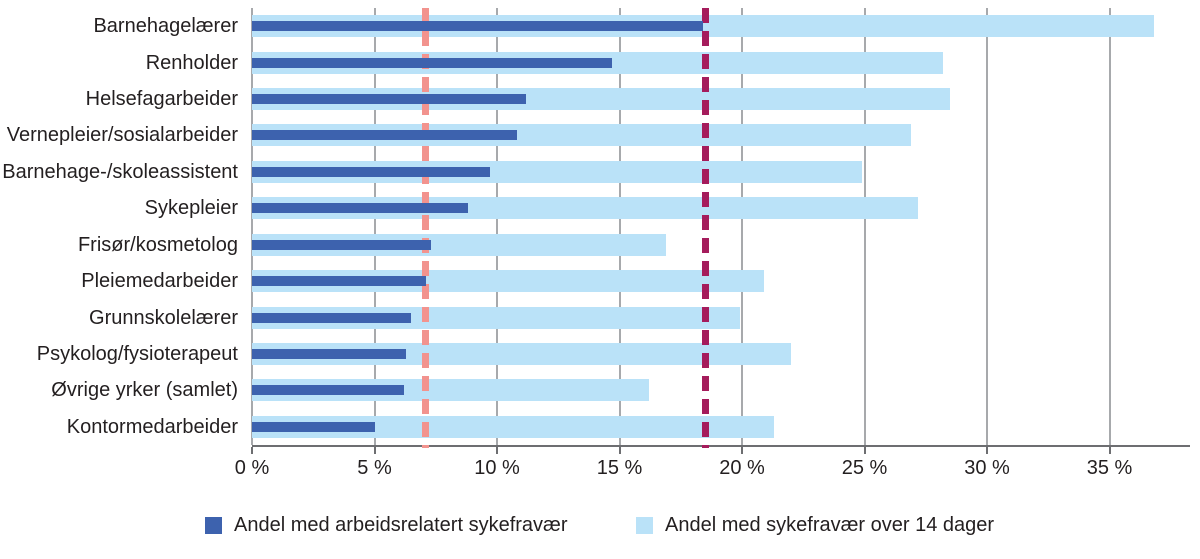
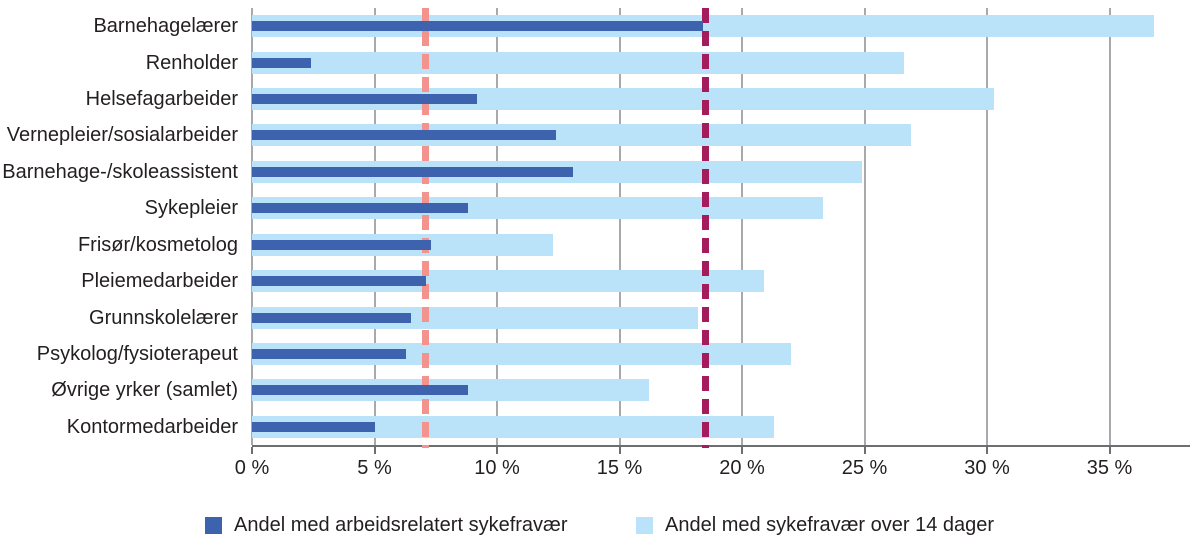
Andel med arbeidsrelatert sykefravær/Renholder: 14.7% -> 2.4%
Andel med sykefravær over 14 dager/Renholder: 28.2% -> 26.6%
Andel med arbeidsrelatert sykefravær/Helsefagarbeider: 11.2% -> 9.2%
Andel med sykefravær over 14 dager/Helsefagarbeider: 28.5% -> 30.3%
Andel med arbeidsrelatert sykefravær/Vernepleier/sosialarbeider: 10.8% -> 12.4%
Andel med arbeidsrelatert sykefravær/Barnehage-/skoleassistent: 9.7% -> 13.1%
Andel med sykefravær over 14 dager/Sykepleier: 27.2% -> 23.3%
Andel med sykefravær over 14 dager/Frisør/kosmetolog: 16.9% -> 12.3%
Andel med sykefravær over 14 dager/Grunnskolelærer: 19.9% -> 18.2%
Andel med arbeidsrelatert sykefravær/Øvrige yrker (samlet): 6.2% -> 8.8%
